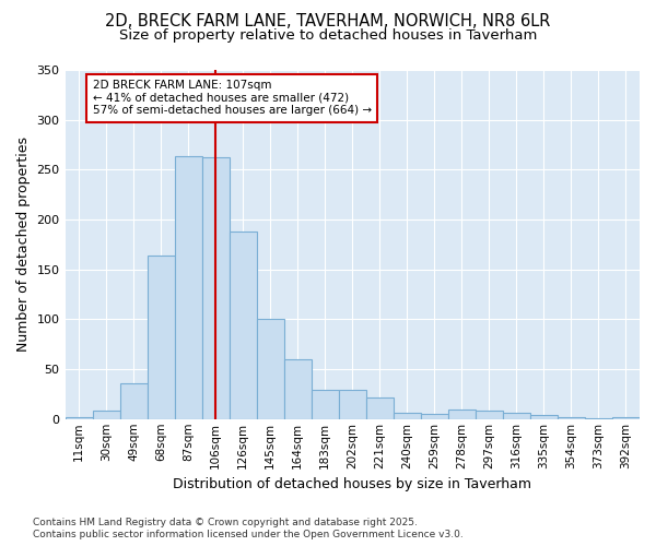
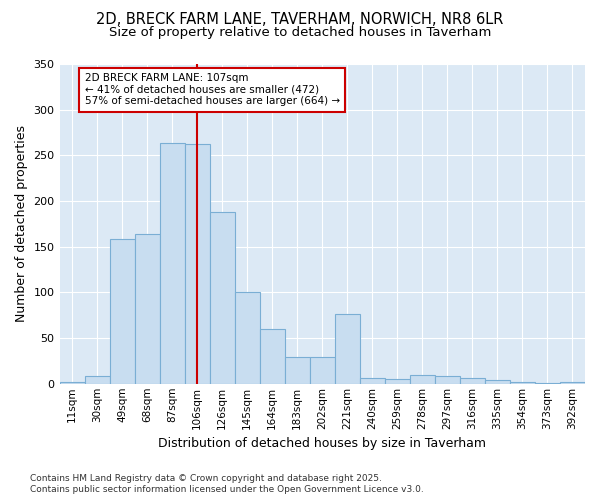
49sqm: 36 -> 158
221sqm: 22 -> 76
